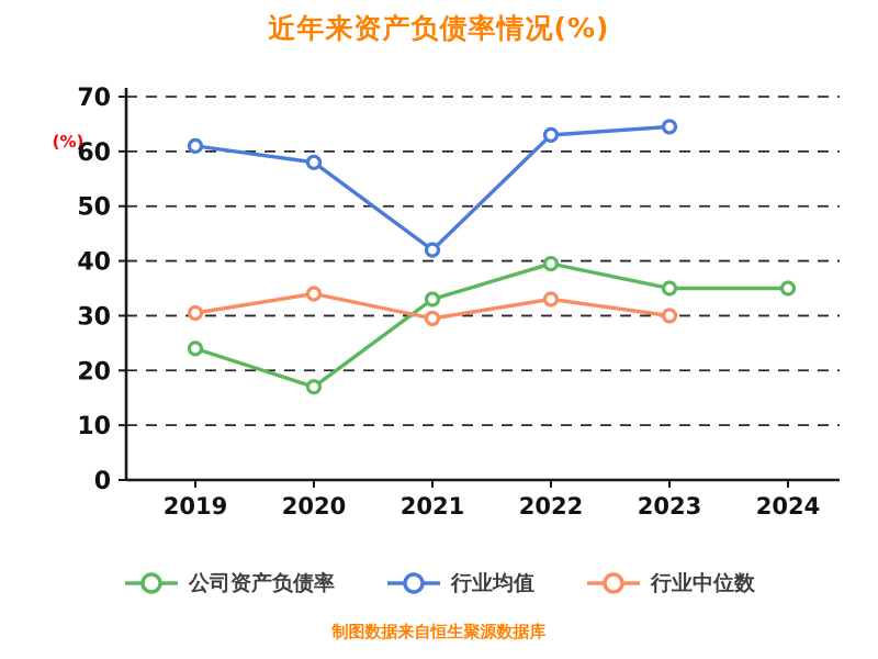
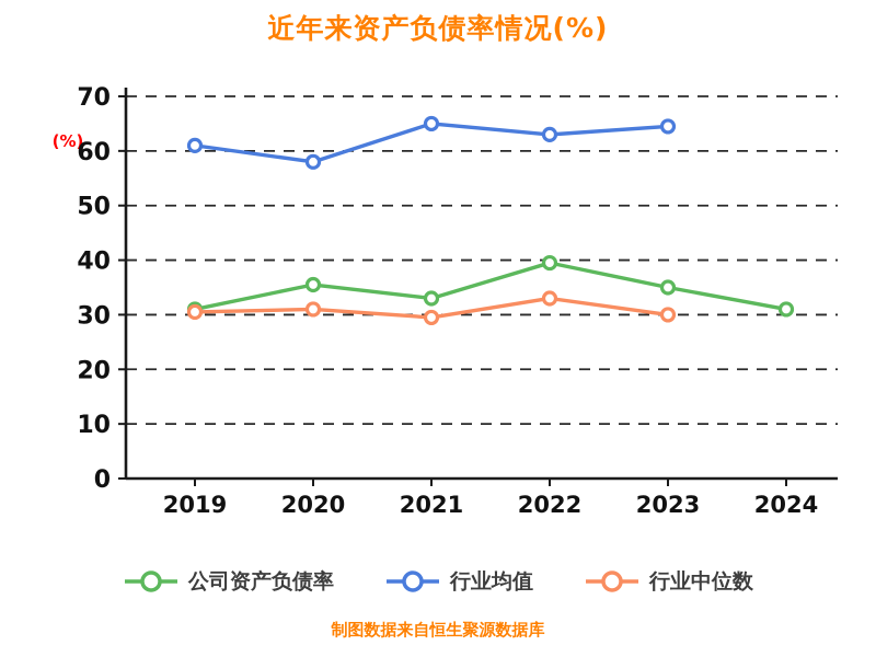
公司资产负债率/2019: 24 -> 31
公司资产负债率/2020: 17 -> 36
行业中位数/2020: 34 -> 31
行业均值/2021: 42 -> 65
公司资产负债率/2024: 35 -> 31
